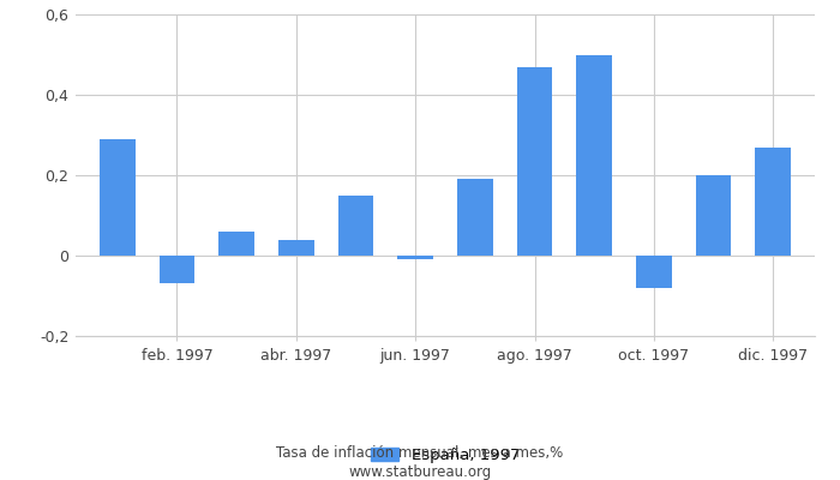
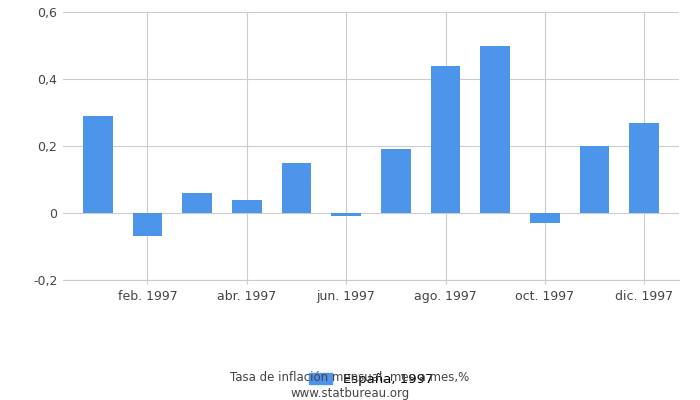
ago. 1997: 0,47 -> 0,44
oct. 1997: -0,08 -> -0,03
